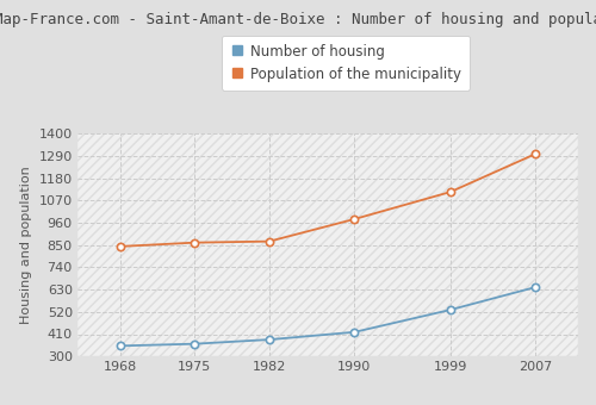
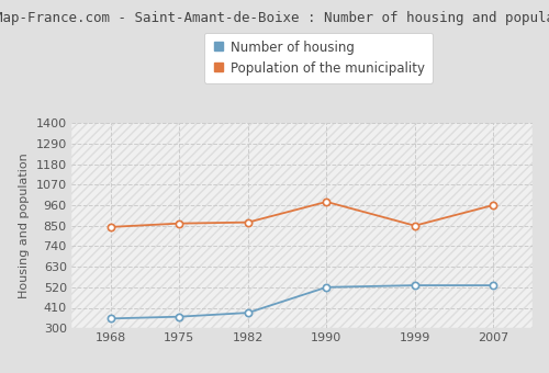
Number of housing/1990: 420 -> 520
Population of the municipality/1999: 1110 -> 850
Number of housing/2007: 640 -> 530
Population of the municipality/2007: 1300 -> 960
